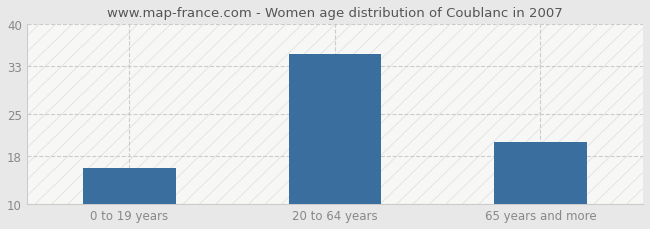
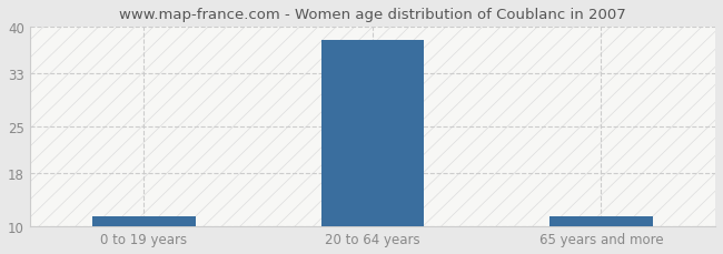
0 to 19 years: 16.0 -> 11.5
20 to 64 years: 35.0 -> 38.0
65 years and more: 20.4 -> 11.5
